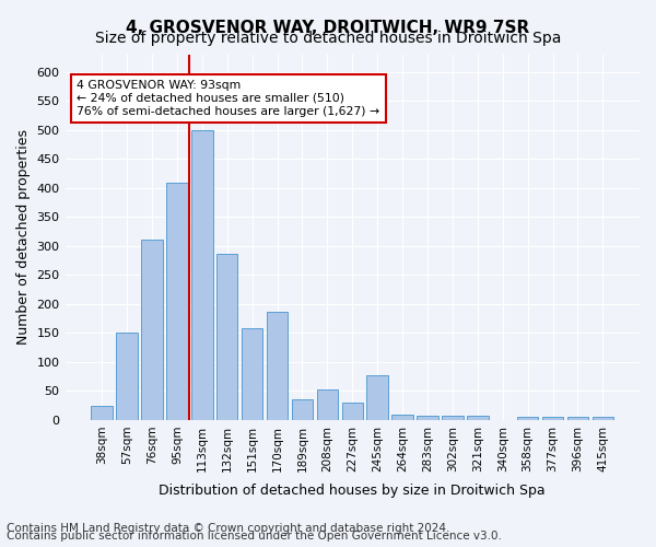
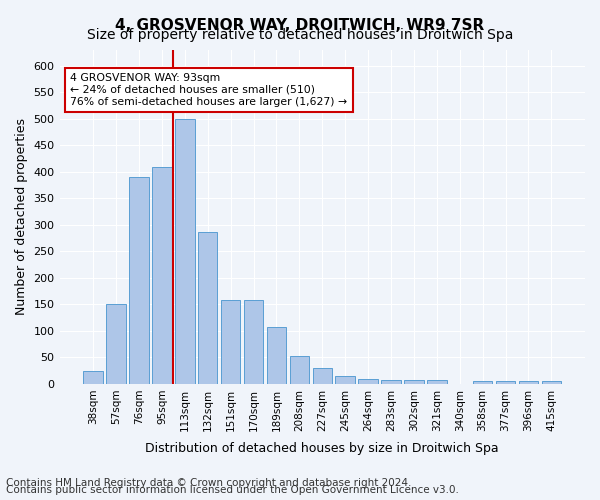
76sqm: 312 -> 390
170sqm: 186 -> 158
189sqm: 36 -> 107
245sqm: 78 -> 15
